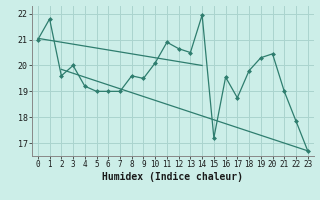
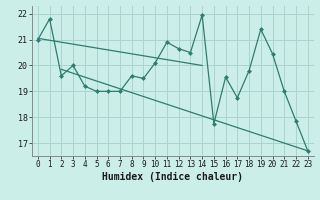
15: 17.20 -> 17.75
19: 20.30 -> 21.40
